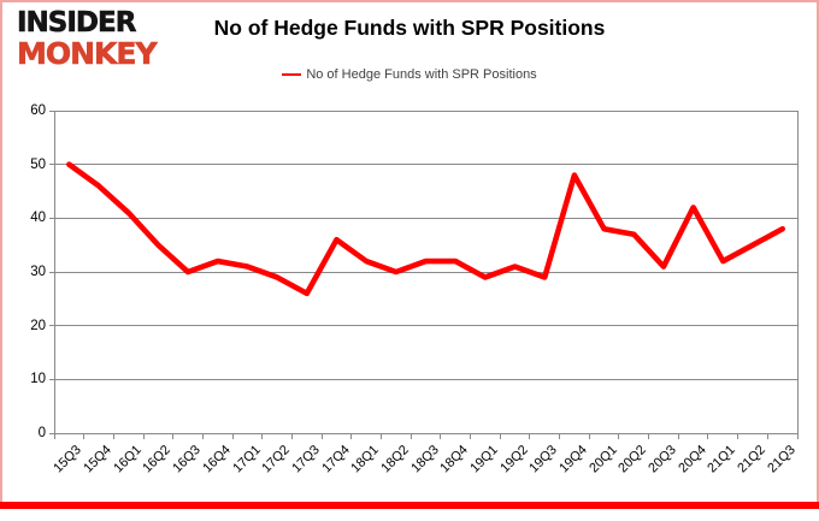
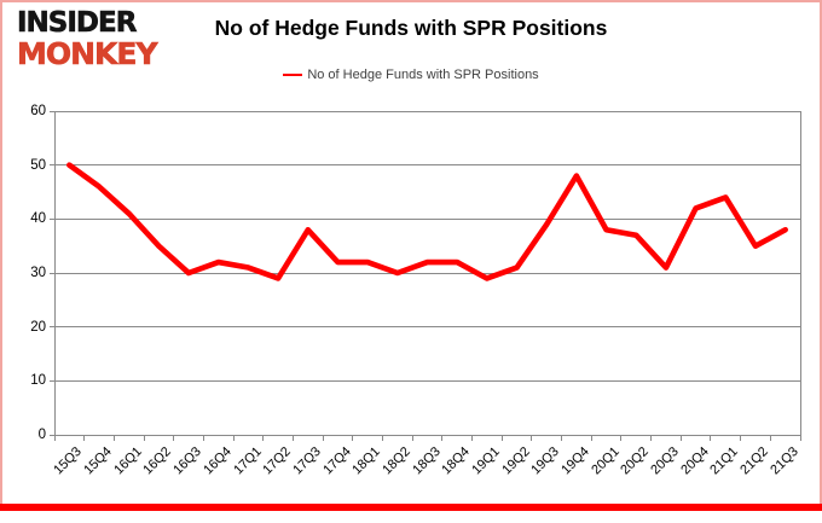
17Q3: 26 -> 38
17Q4: 36 -> 32
19Q3: 29 -> 39
21Q1: 32 -> 44
